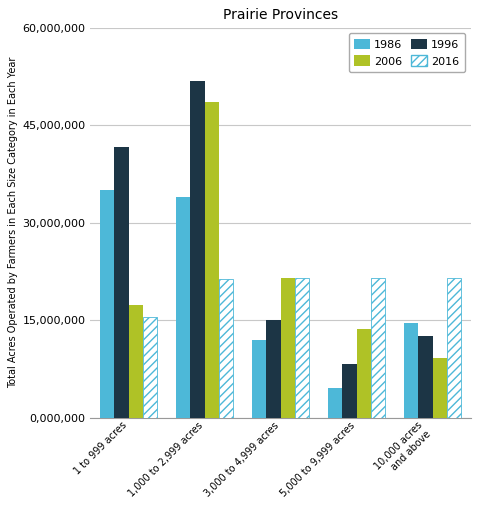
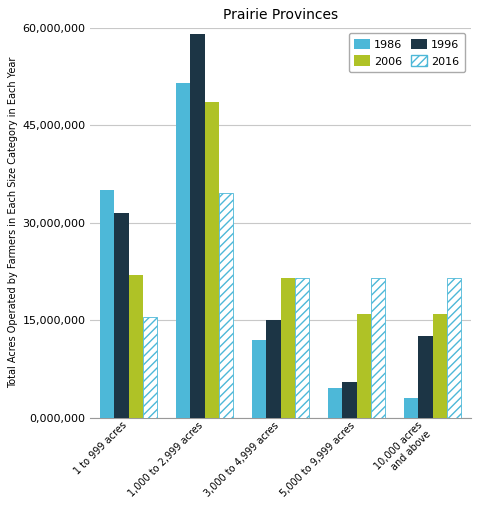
1996/1 to 999 acres: 41,600,000 -> 31,500,000
2006/1 to 999 acres: 17,400,000 -> 22,000,000
1986/1,000 to 2,999 acres: 34,000,000 -> 51,500,000
1996/1,000 to 2,999 acres: 51,800,000 -> 59,000,000
2016/1,000 to 2,999 acres: 21,400,000 -> 34,500,000
1996/5,000 to 9,999 acres: 8,200,000 -> 5,500,000
2006/5,000 to 9,999 acres: 13,600,000 -> 16,000,000
1986/10,000 acres and above: 14,600,000 -> 3,000,000
2006/10,000 acres and above: 9,200,000 -> 16,000,000
